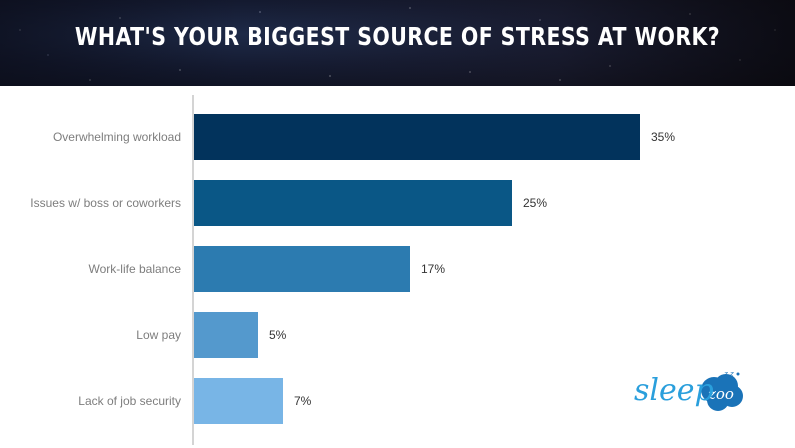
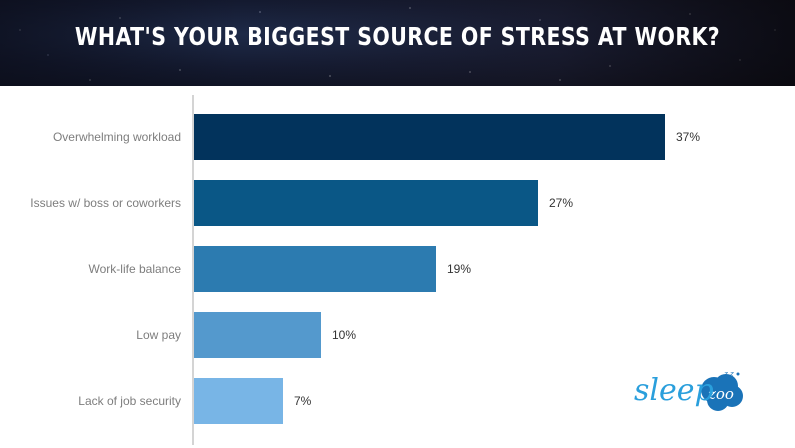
Overwhelming workload: 35% -> 37%
Issues w/ boss or coworkers: 25% -> 27%
Work-life balance: 17% -> 19%
Low pay: 5% -> 10%
